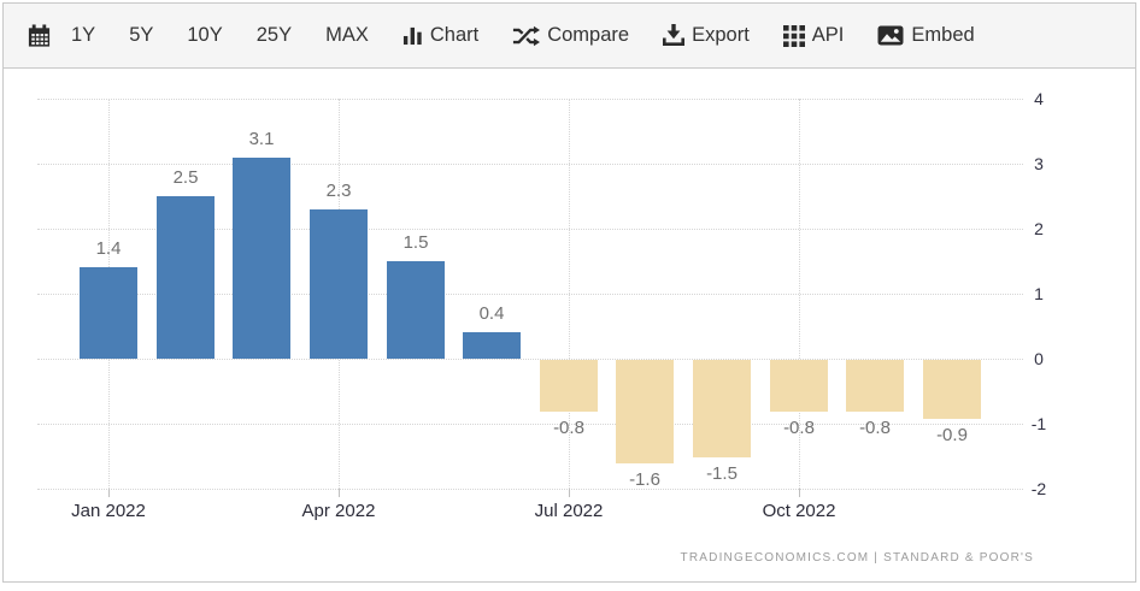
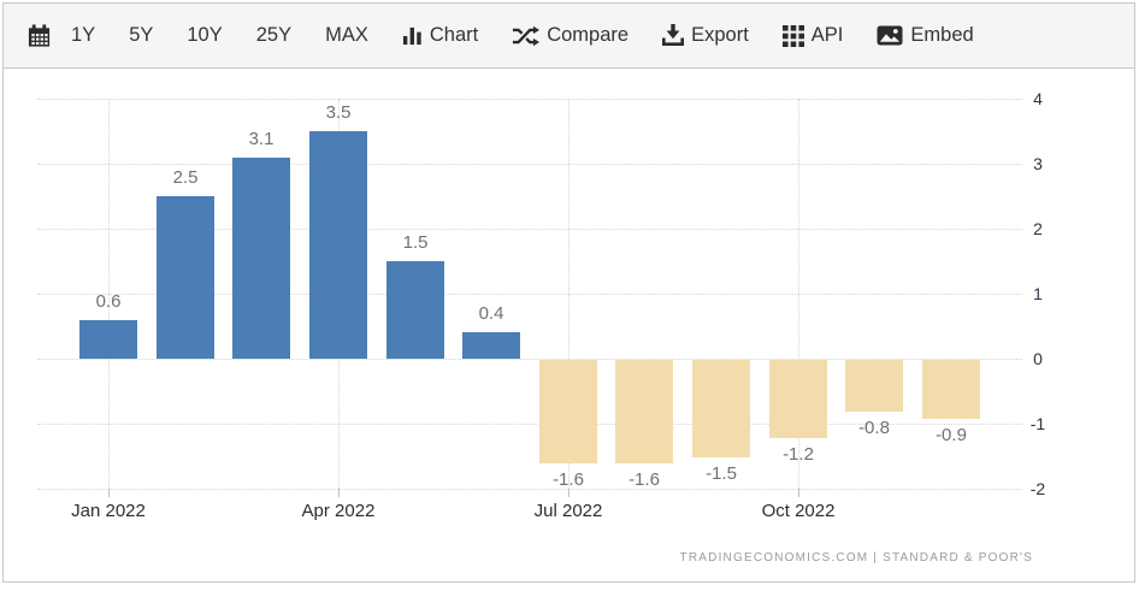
Jan 2022: 1.4 -> 0.6
Apr 2022: 2.3 -> 3.5
Jul 2022: -0.8 -> -1.6
Oct 2022: -0.8 -> -1.2
